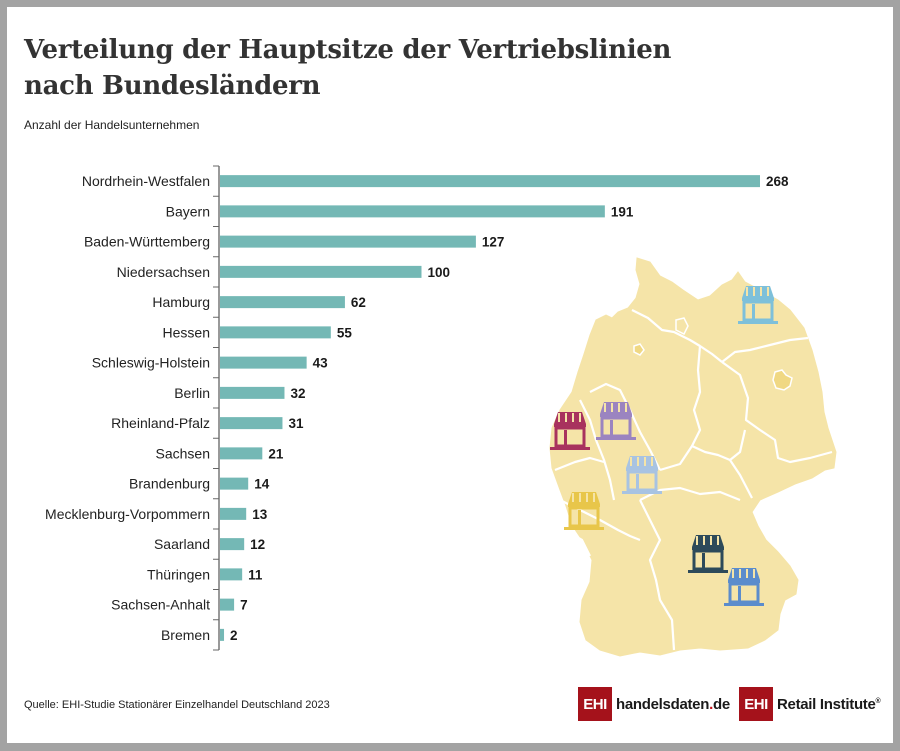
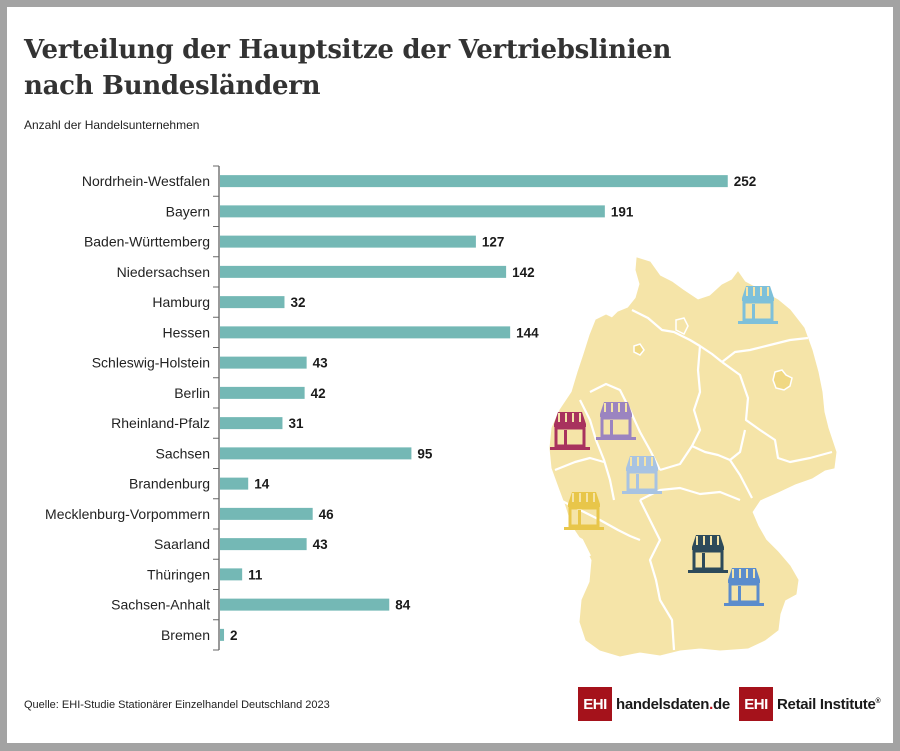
Nordrhein-Westfalen: 268 -> 252
Niedersachsen: 100 -> 142
Hamburg: 62 -> 32
Hessen: 55 -> 144
Berlin: 32 -> 42
Sachsen: 21 -> 95
Mecklenburg-Vorpommern: 13 -> 46
Saarland: 12 -> 43
Sachsen-Anhalt: 7 -> 84
